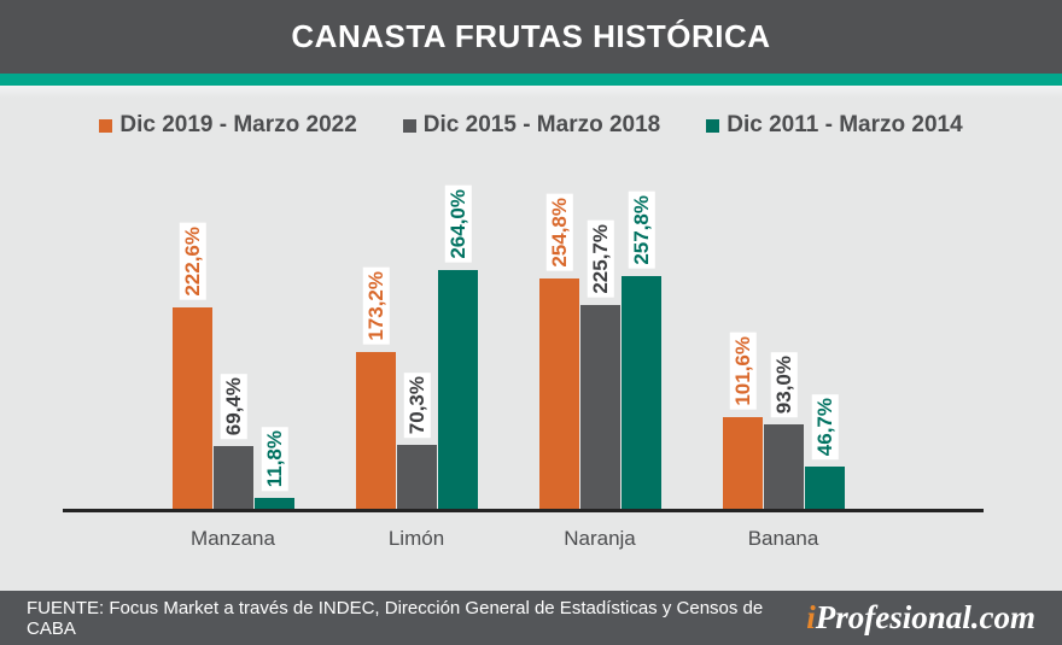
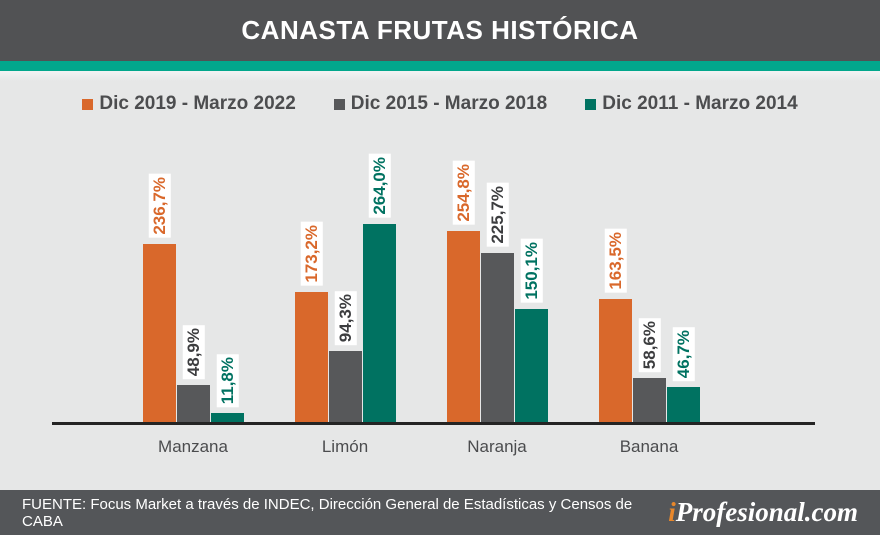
Dic 2019 - Marzo 2022/Manzana: 222,6% -> 236,7%
Dic 2015 - Marzo 2018/Manzana: 69,4% -> 48,9%
Dic 2015 - Marzo 2018/Limón: 70,3% -> 94,3%
Dic 2011 - Marzo 2014/Naranja: 257,8% -> 150,1%
Dic 2019 - Marzo 2022/Banana: 101,6% -> 163,5%
Dic 2015 - Marzo 2018/Banana: 93,0% -> 58,6%
